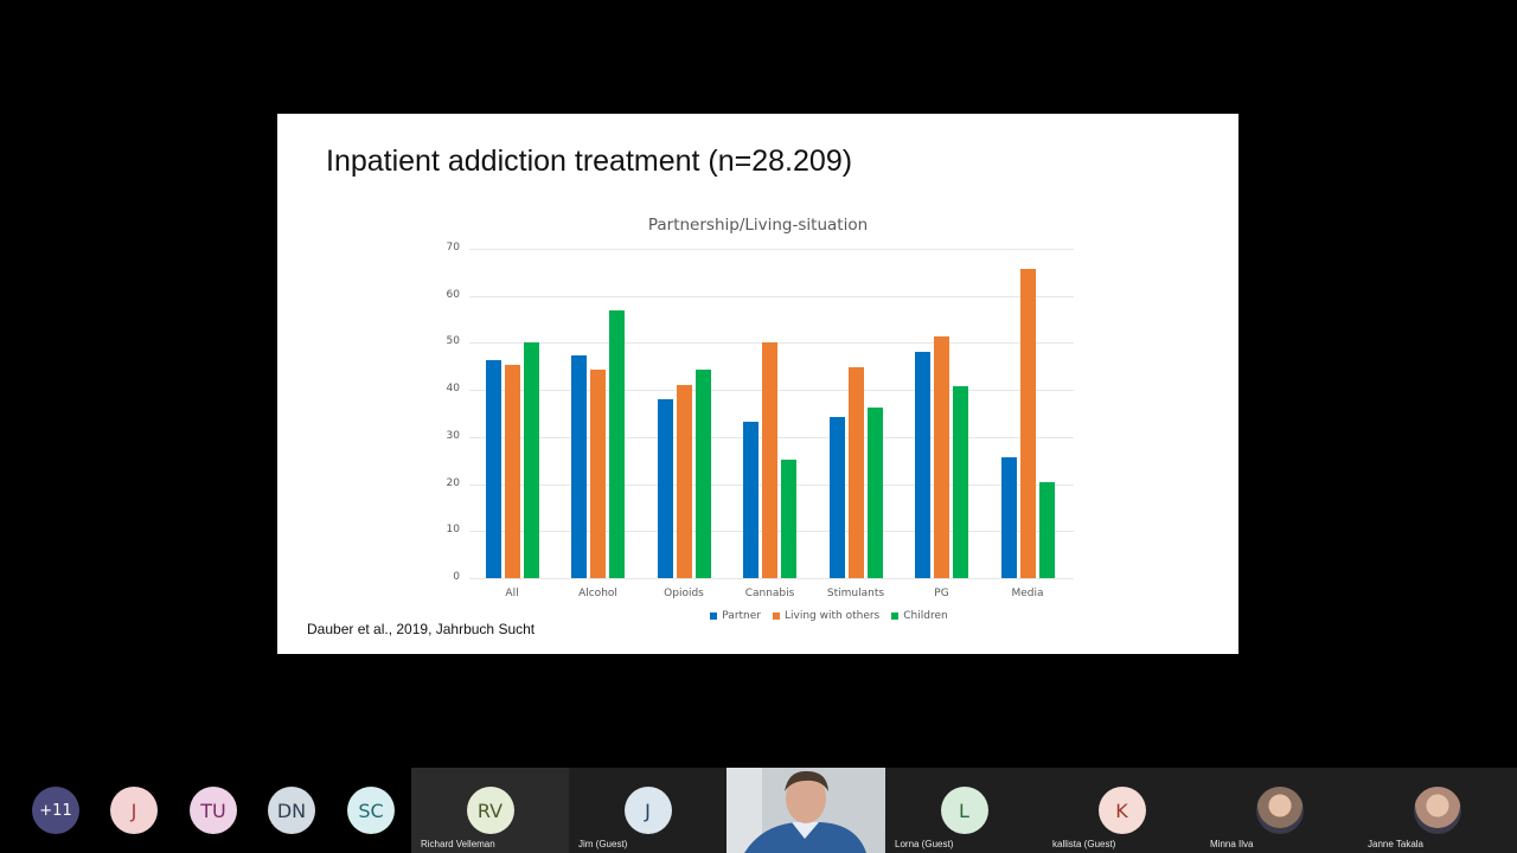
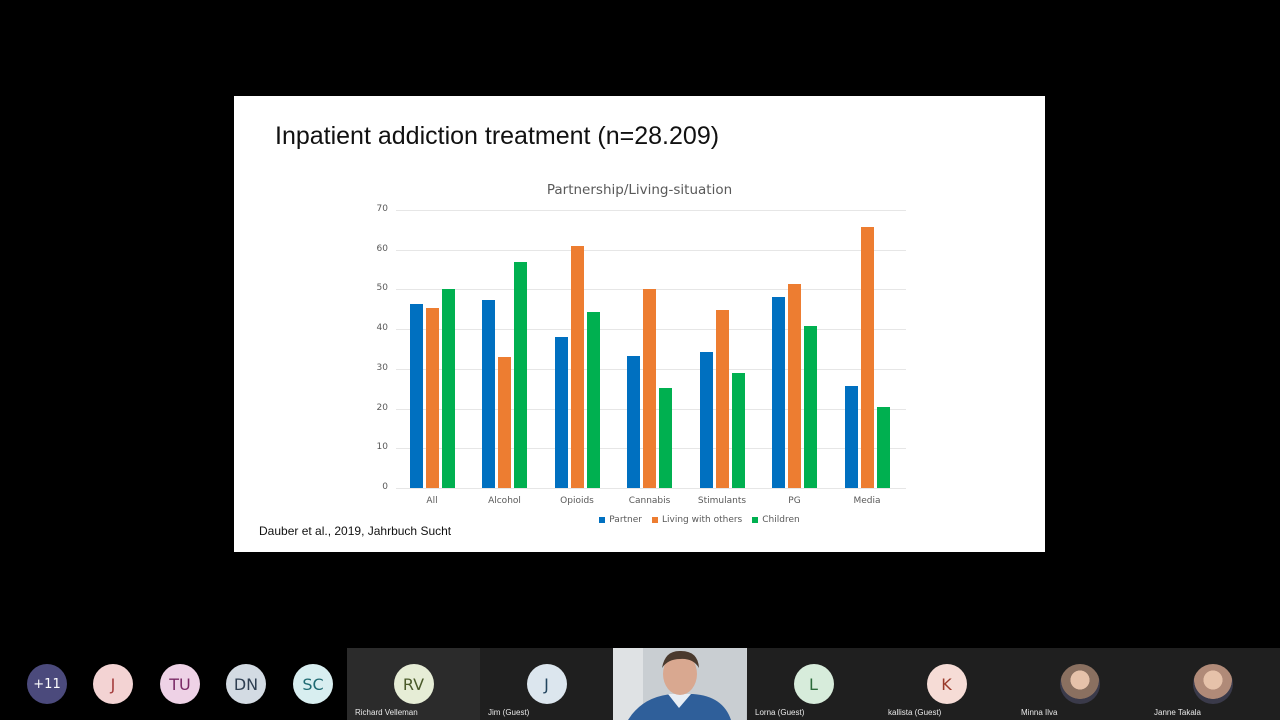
Living with others/Alcohol: 44 -> 33
Living with others/Opioids: 41 -> 61
Children/Stimulants: 36 -> 29
